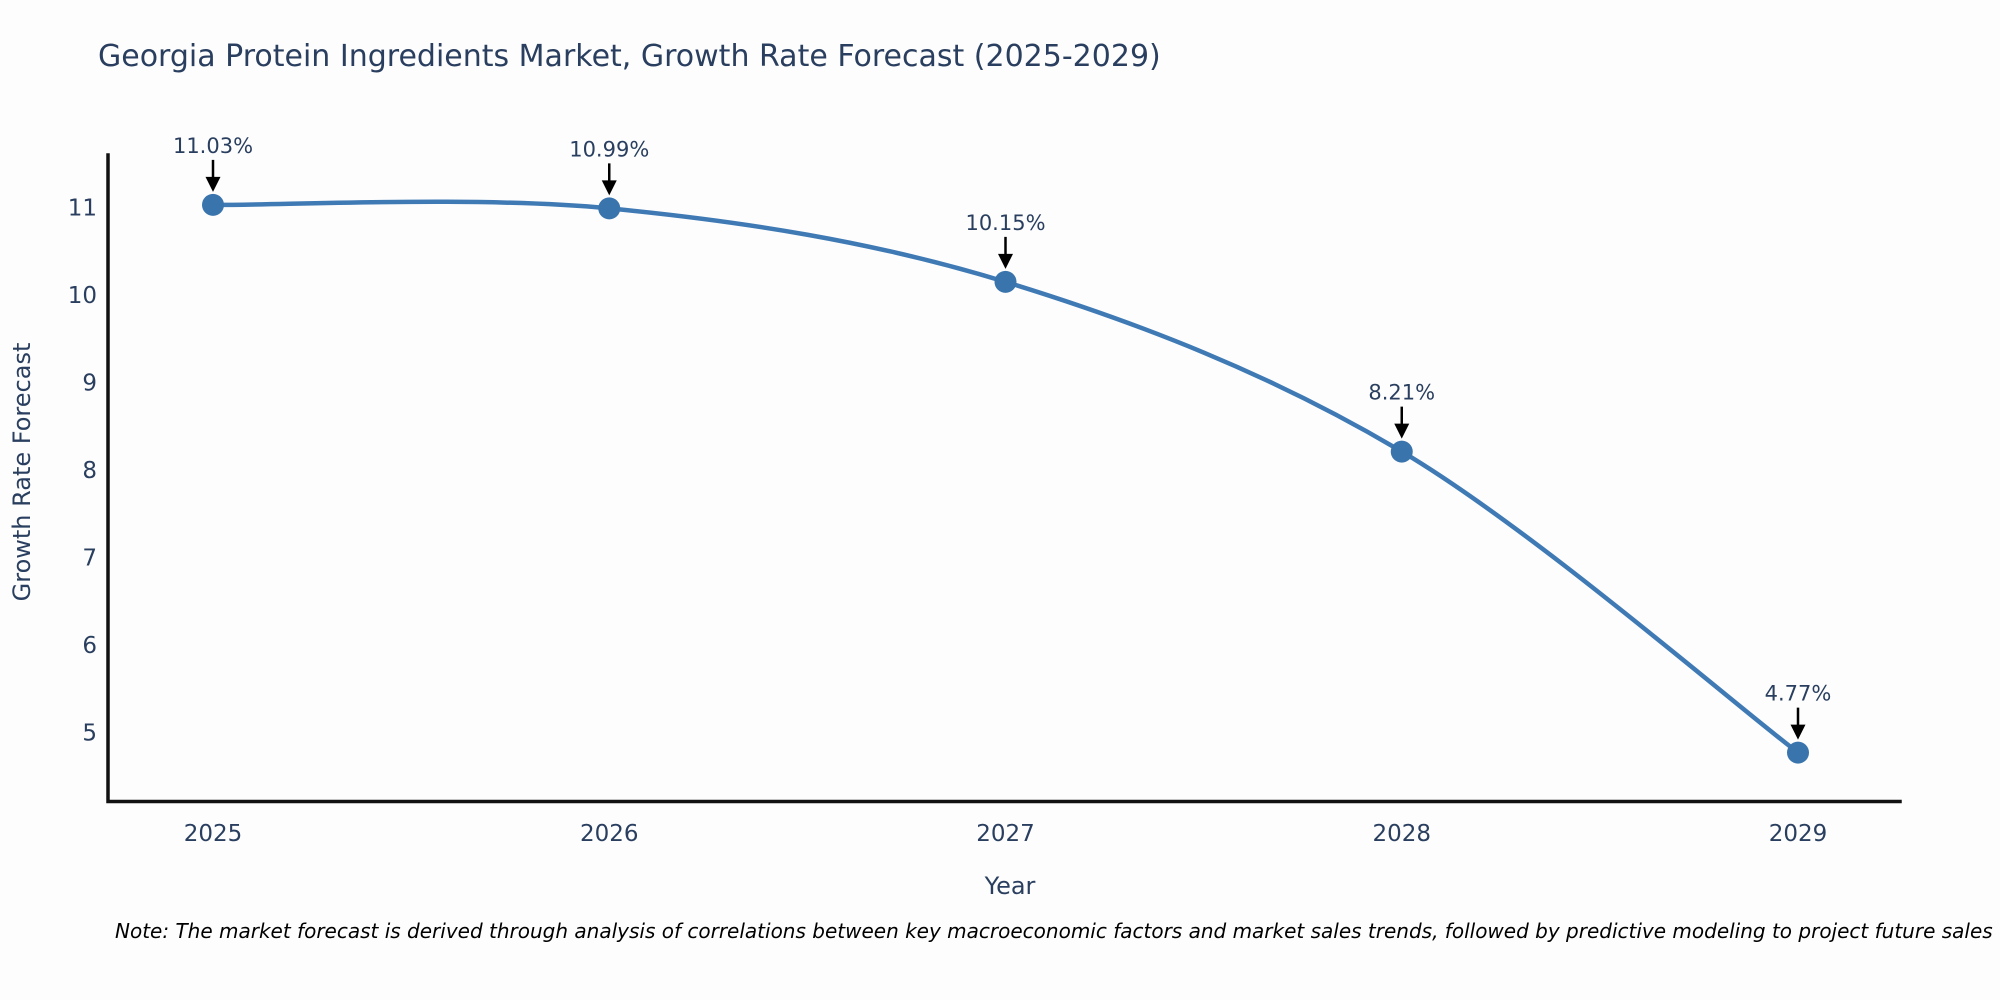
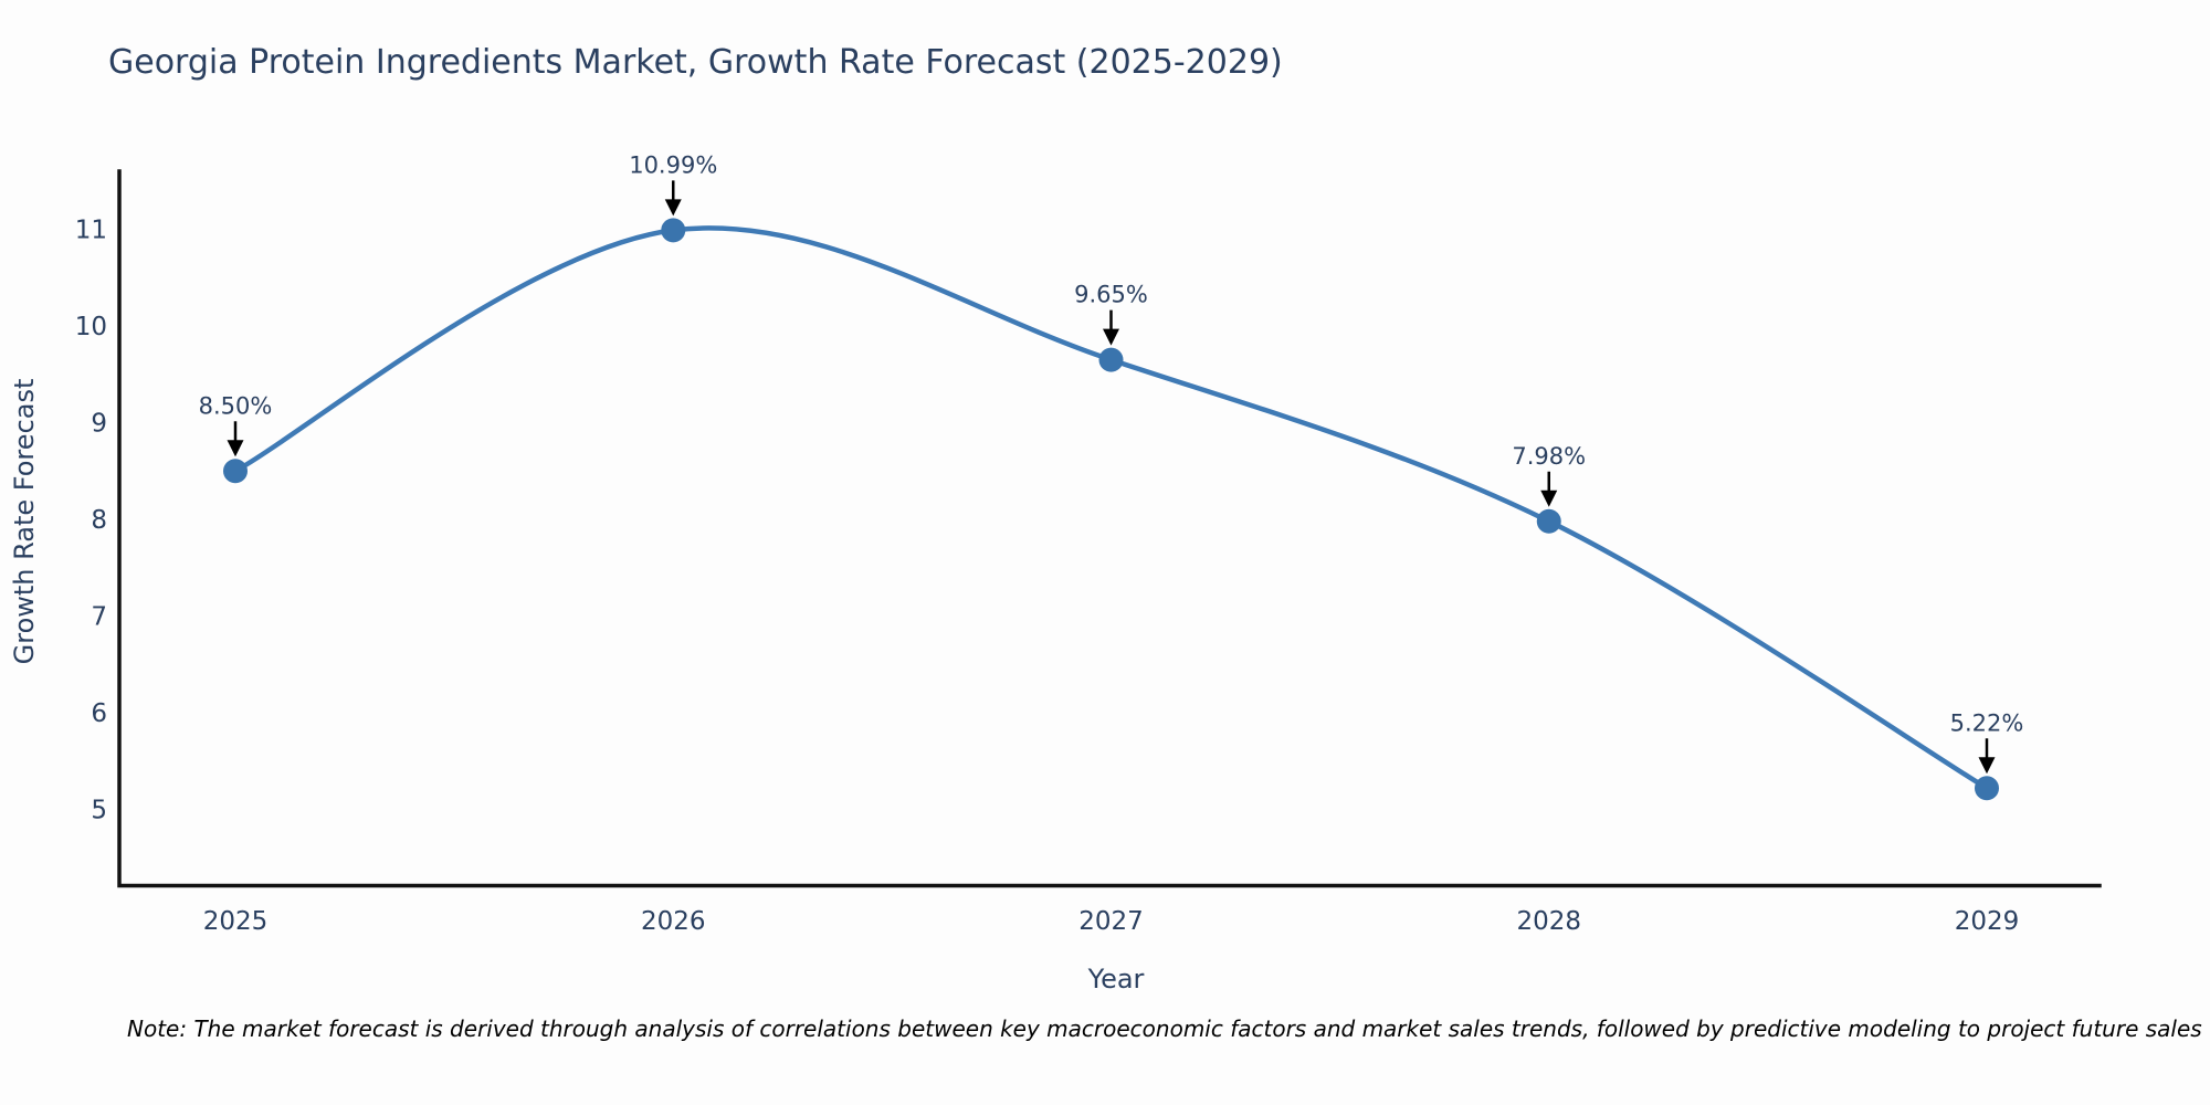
2025: 11.03% -> 8.50%
2027: 10.15% -> 9.65%
2028: 8.21% -> 7.98%
2029: 4.77% -> 5.22%
